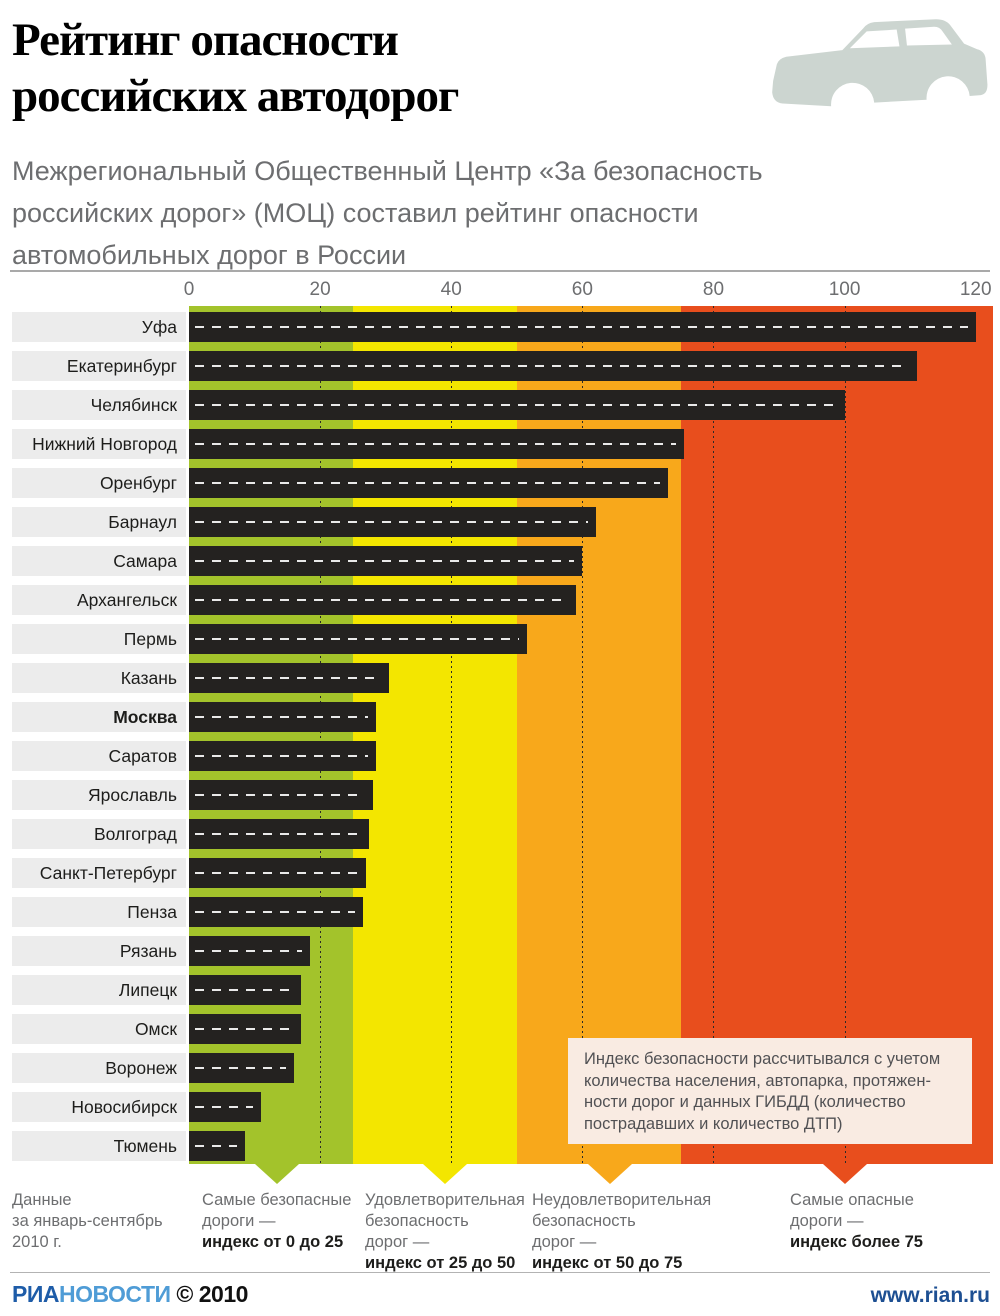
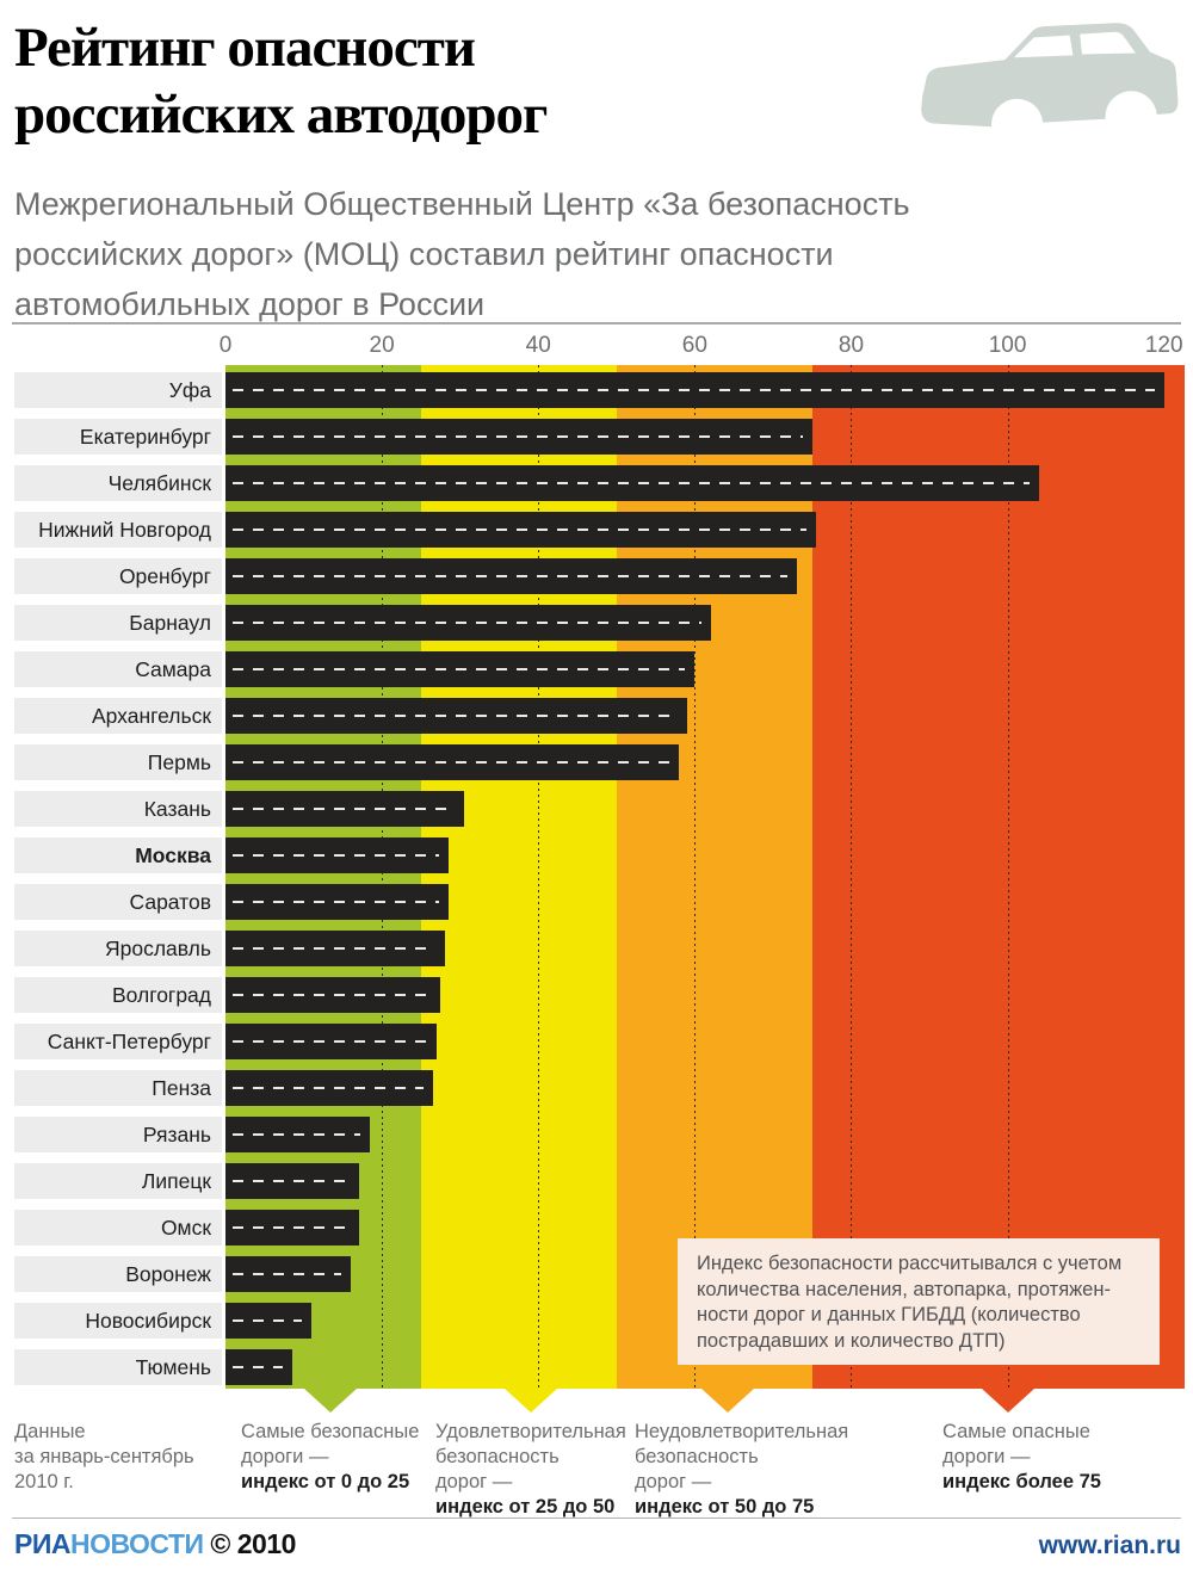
Екатеринбург: 111 -> 75
Челябинск: 100 -> 104
Пермь: 52 -> 58
